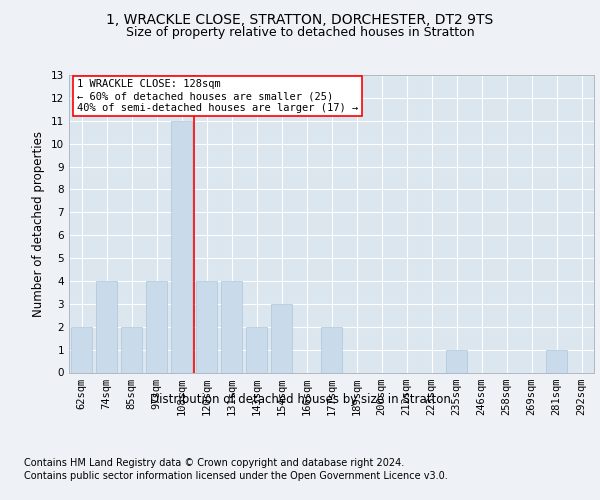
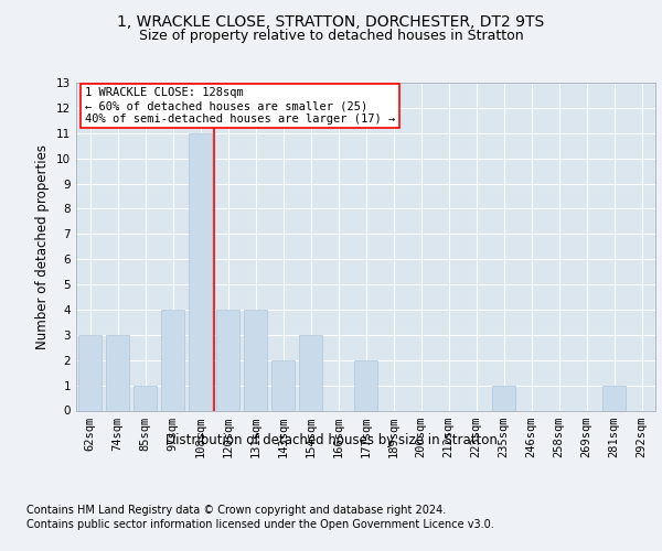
62sqm: 2 -> 3
74sqm: 4 -> 3
85sqm: 2 -> 1
